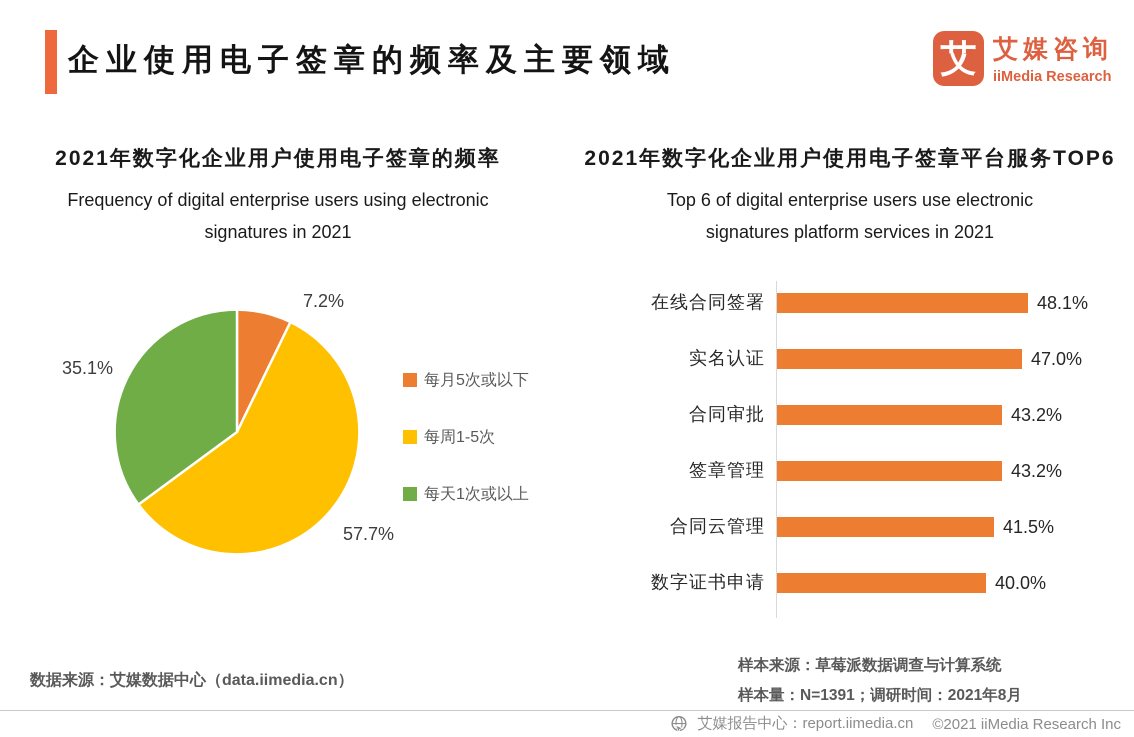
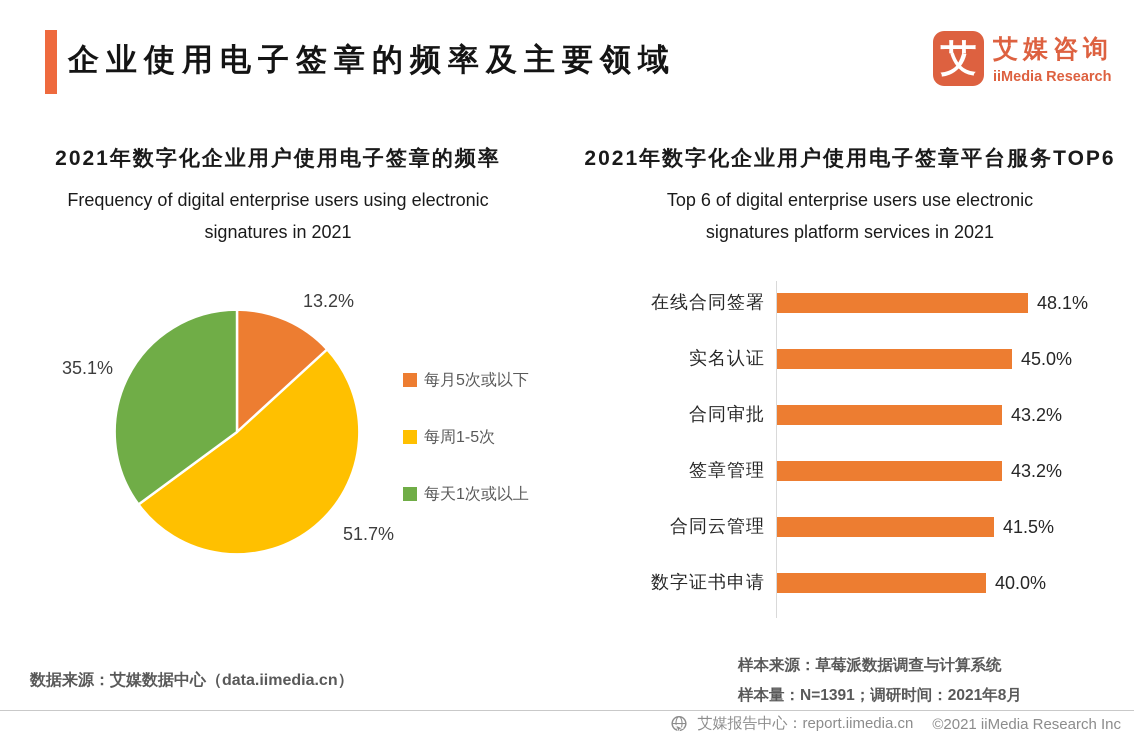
2021年数字化企业用户使用电子签章的频率/每月5次或以下: 7.2% -> 13.2%
2021年数字化企业用户使用电子签章的频率/每周1-5次: 57.7% -> 51.7%
2021年数字化企业用户使用电子签章平台服务TOP6/实名认证: 47.0% -> 45.0%
